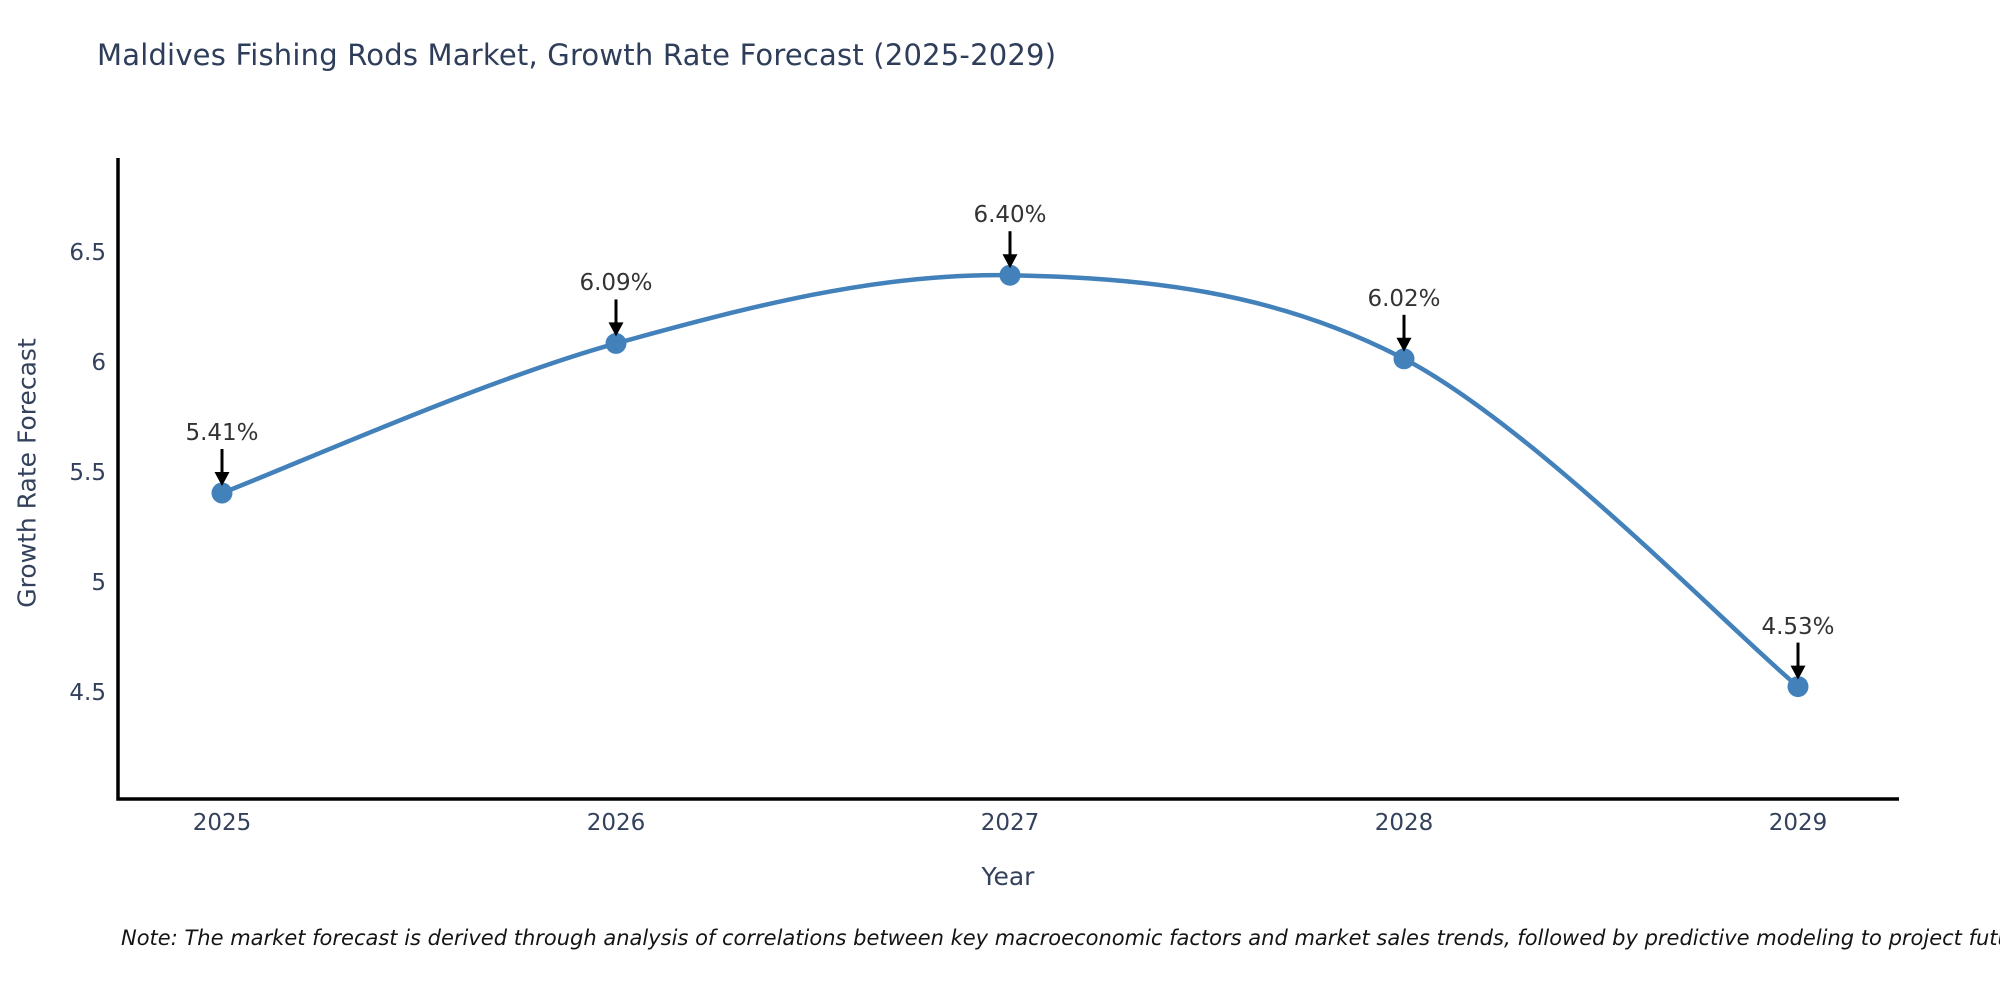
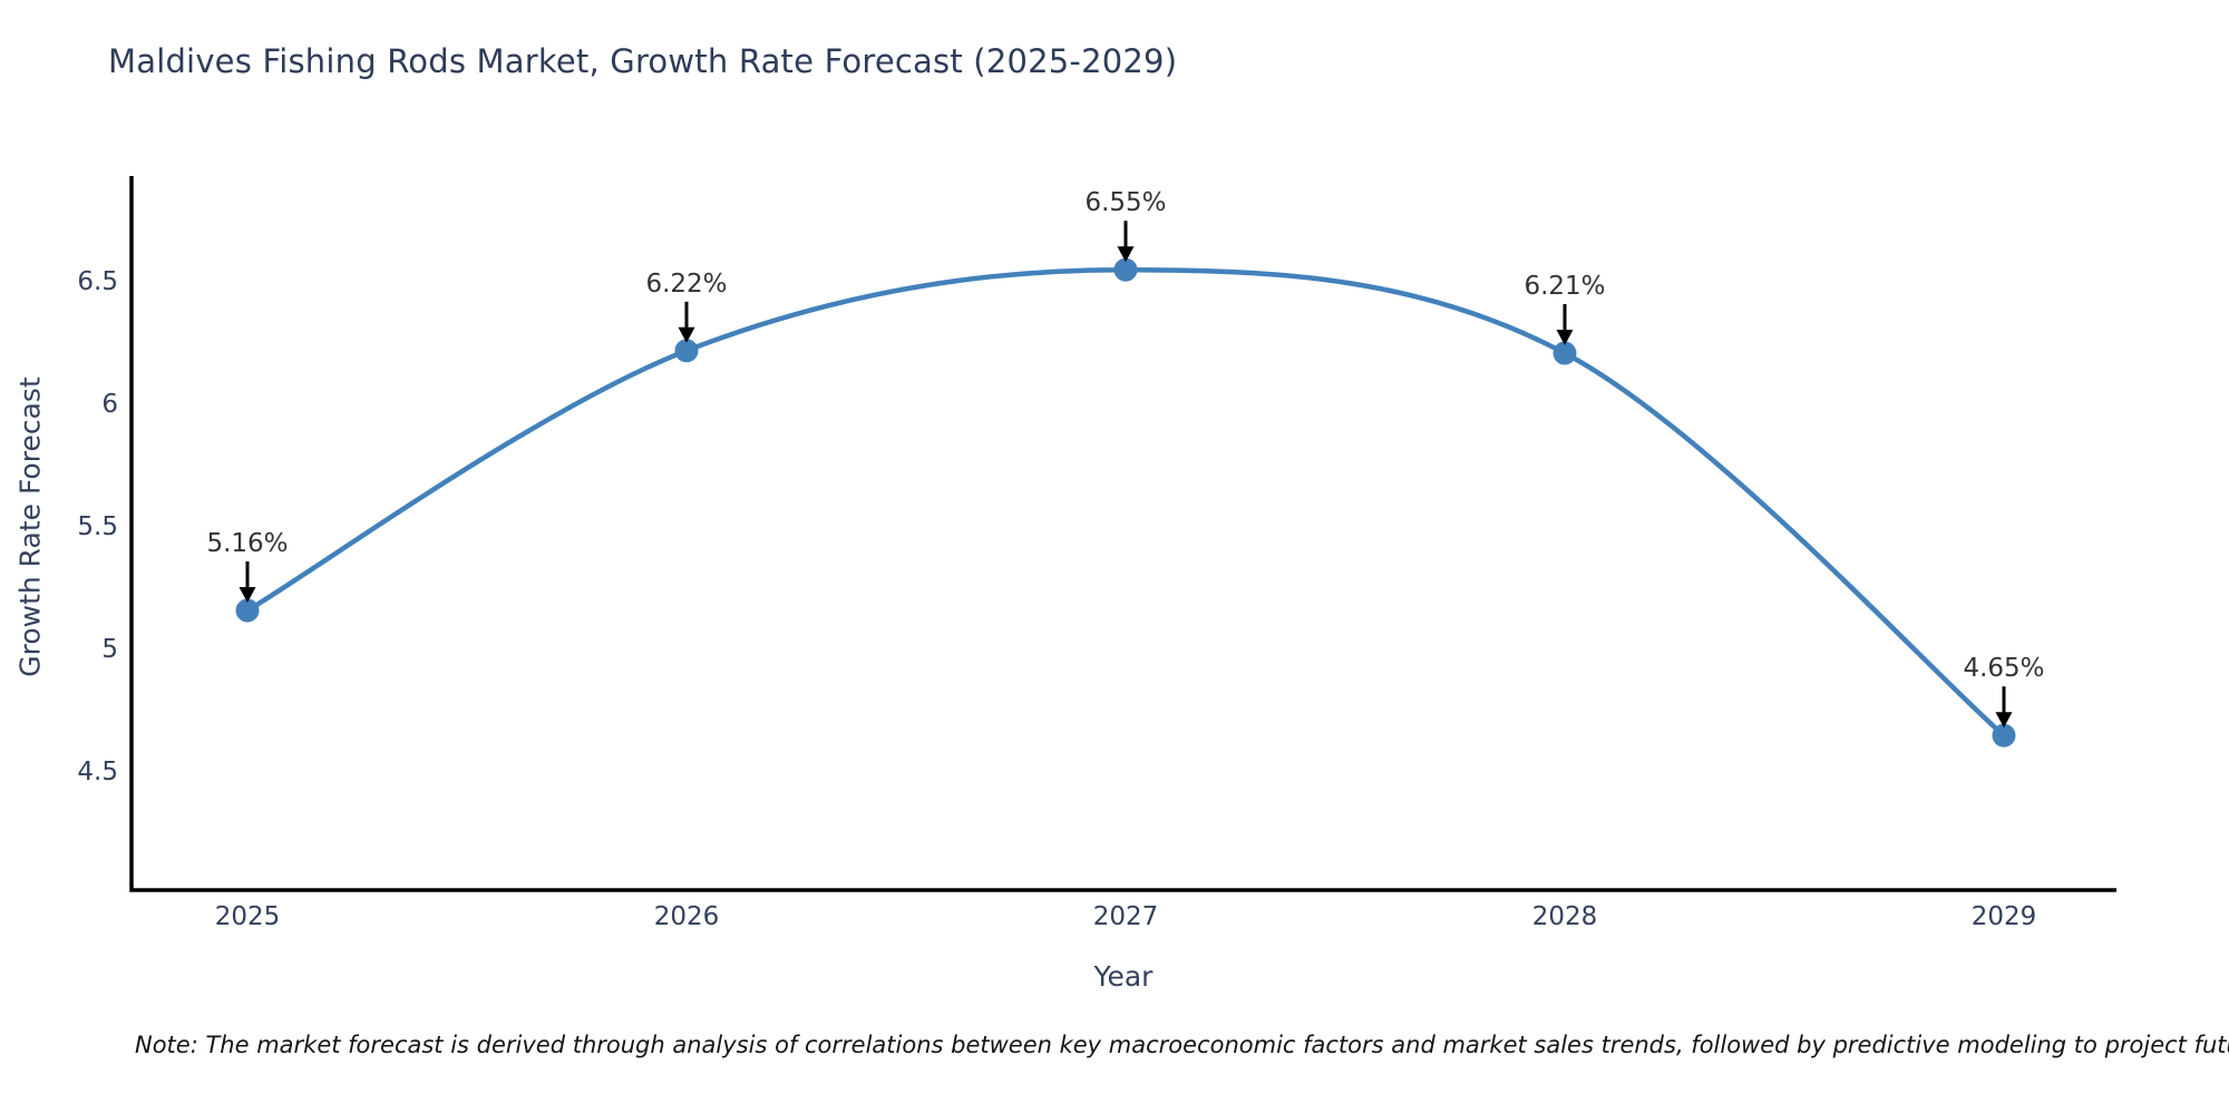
2025: 5.41% -> 5.16%
2026: 6.09% -> 6.22%
2027: 6.40% -> 6.55%
2028: 6.02% -> 6.21%
2029: 4.53% -> 4.65%
